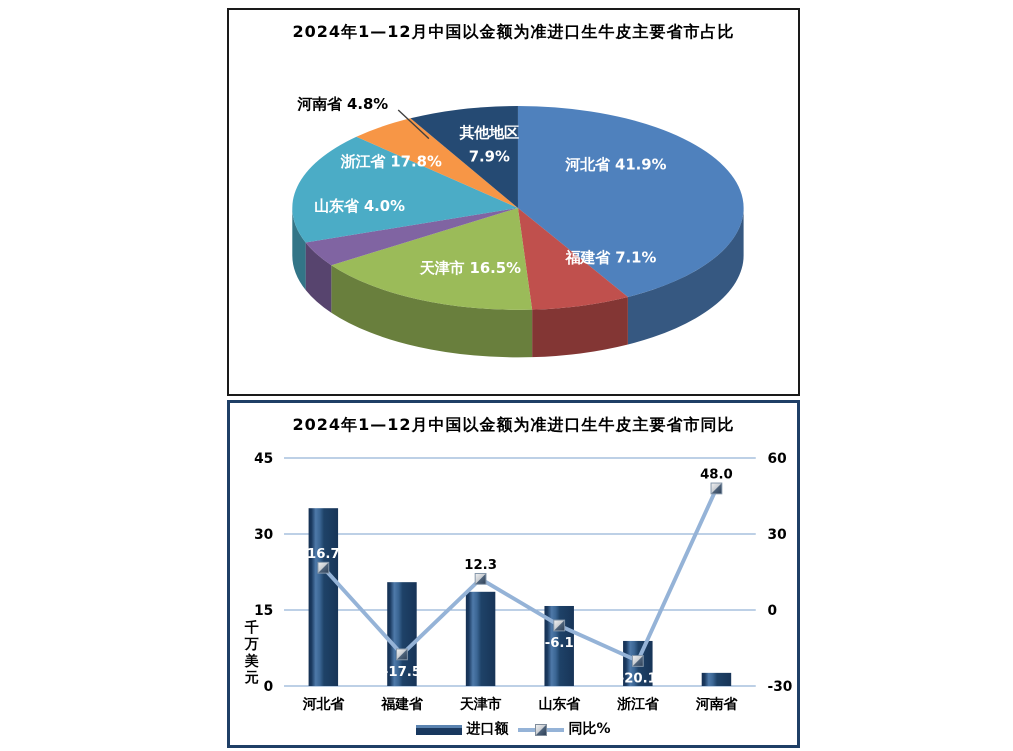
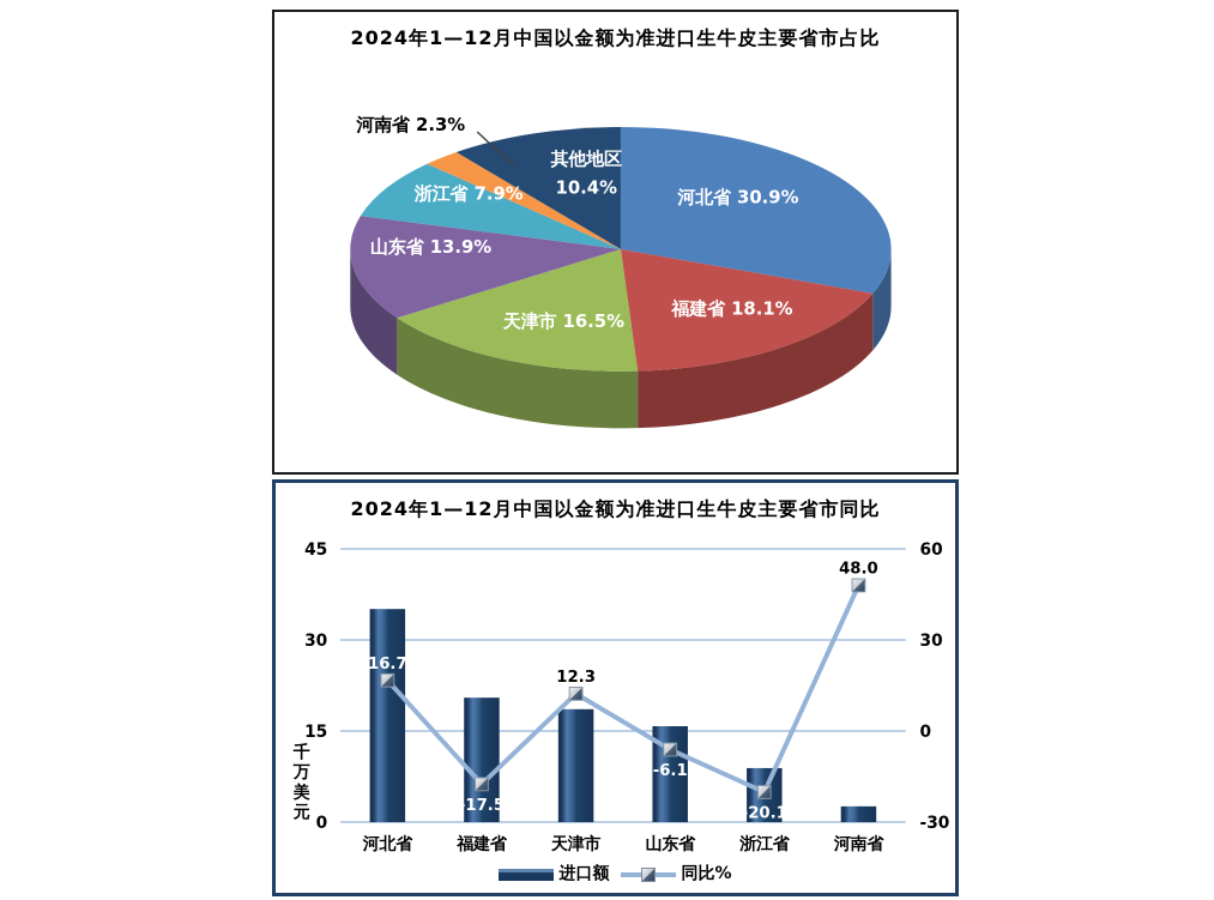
2024年1—12月中国以金额为准进口生牛皮主要省市占比/河北省: 41.9% -> 30.9%
2024年1—12月中国以金额为准进口生牛皮主要省市占比/福建省: 7.1% -> 18.1%
2024年1—12月中国以金额为准进口生牛皮主要省市占比/山东省: 4.0% -> 13.9%
2024年1—12月中国以金额为准进口生牛皮主要省市占比/浙江省: 17.8% -> 7.9%
2024年1—12月中国以金额为准进口生牛皮主要省市占比/河南省: 4.8% -> 2.3%
2024年1—12月中国以金额为准进口生牛皮主要省市占比/其他地区: 7.9% -> 10.4%
